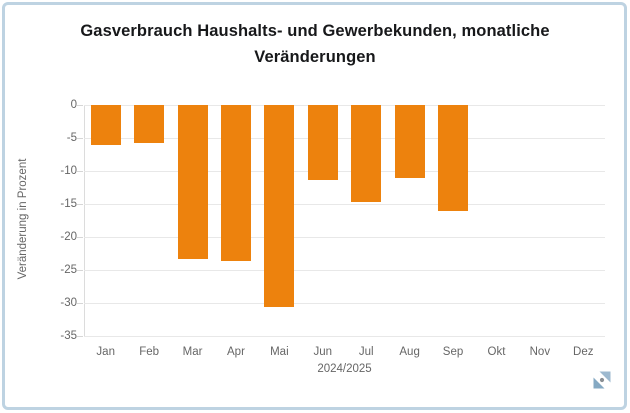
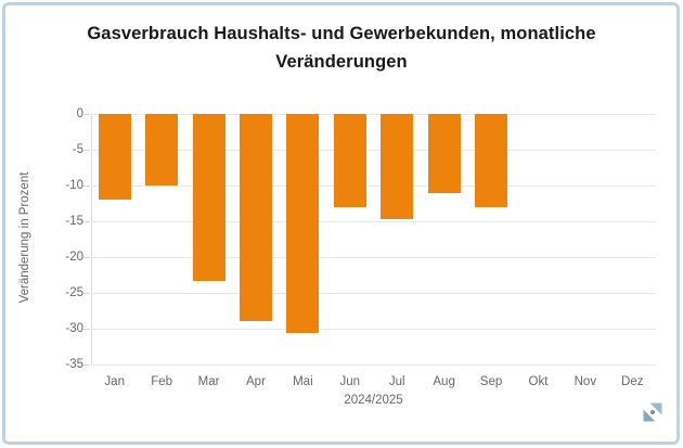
Jan: -6 -> -12
Feb: -6 -> -10
Apr: -24 -> -29
Jun: -11 -> -13
Sep: -16 -> -13
